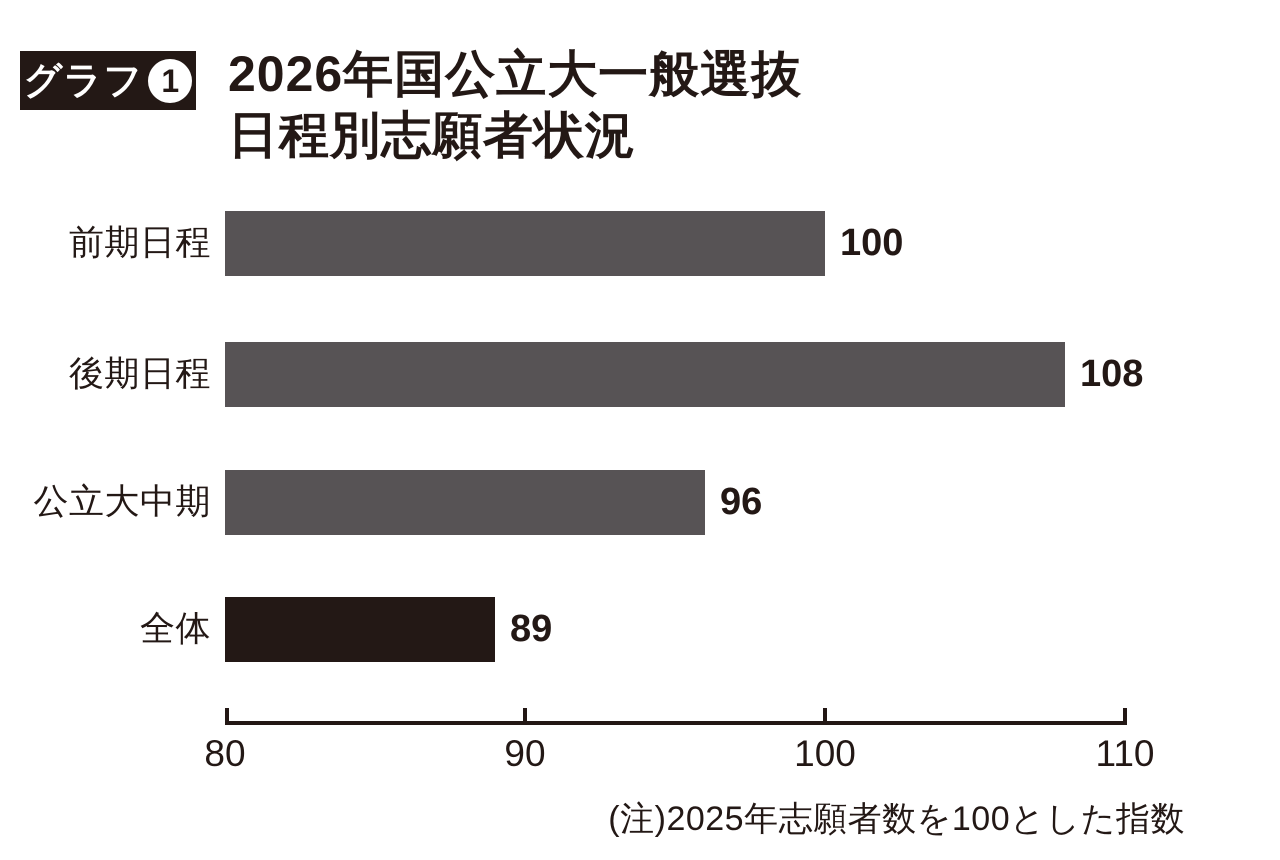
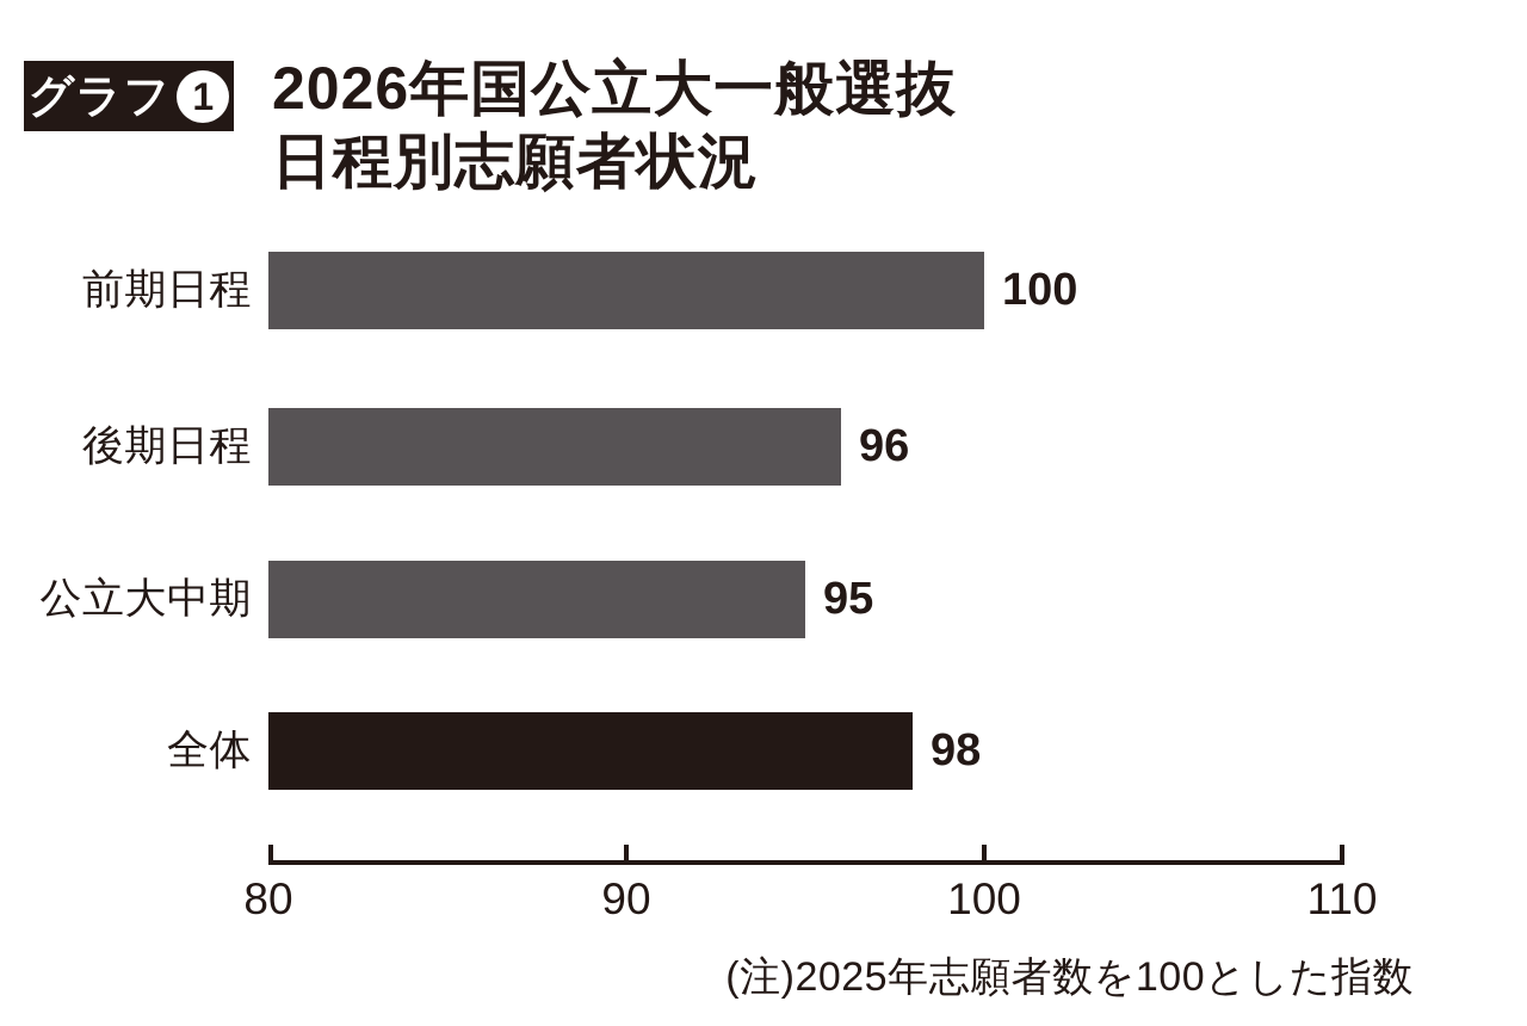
後期日程: 108 -> 96
公立大中期: 96 -> 95
全体: 89 -> 98
